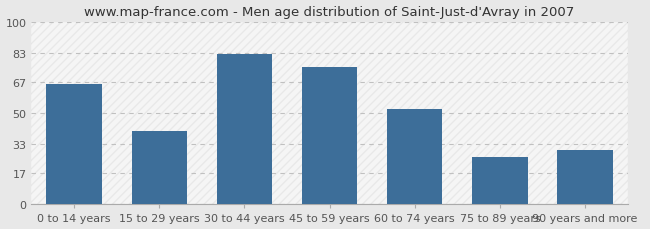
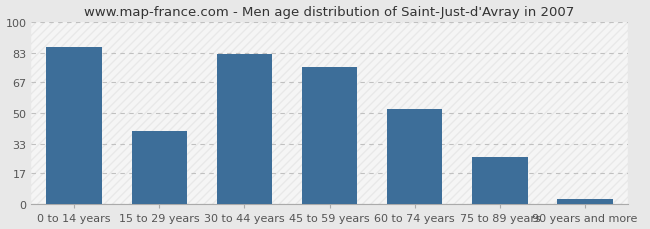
0 to 14 years: 66 -> 86
90 years and more: 30 -> 3
